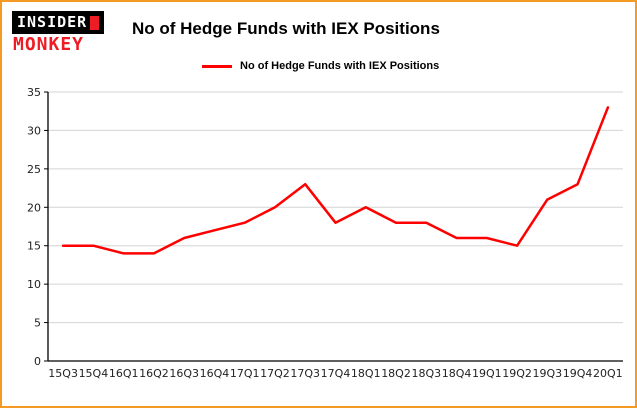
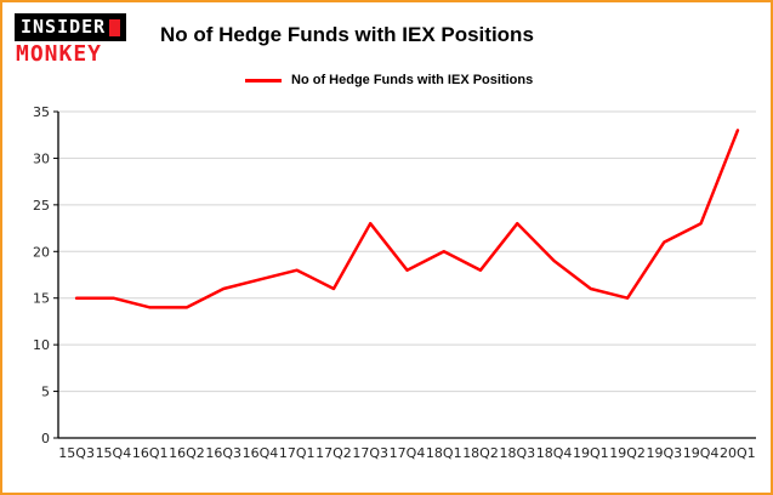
17Q2: 20 -> 16
18Q3: 18 -> 23
18Q4: 16 -> 19
